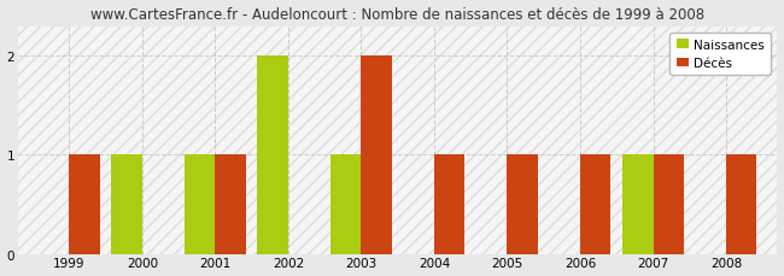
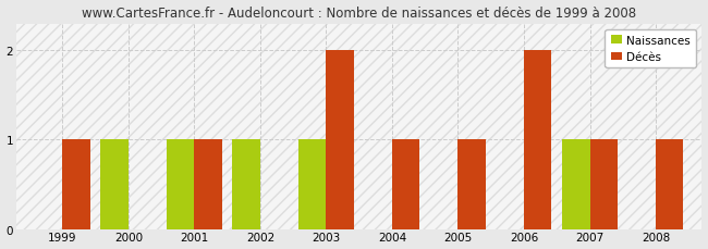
Naissances/2002: 2 -> 1
Décès/2006: 1 -> 2
